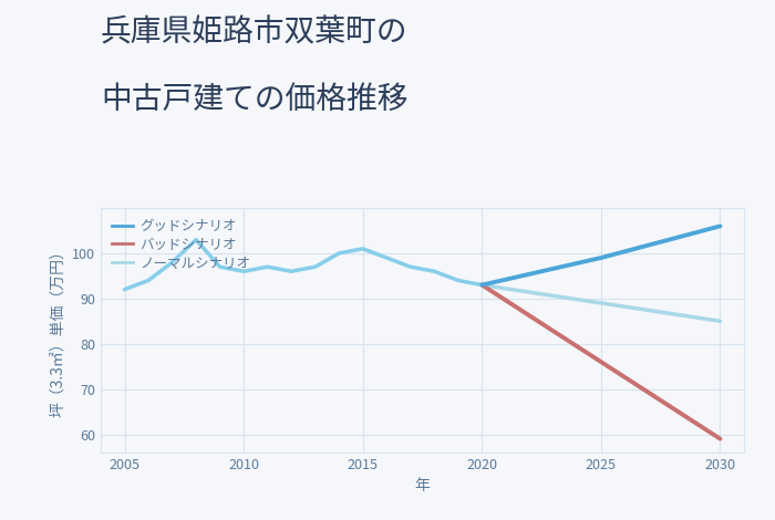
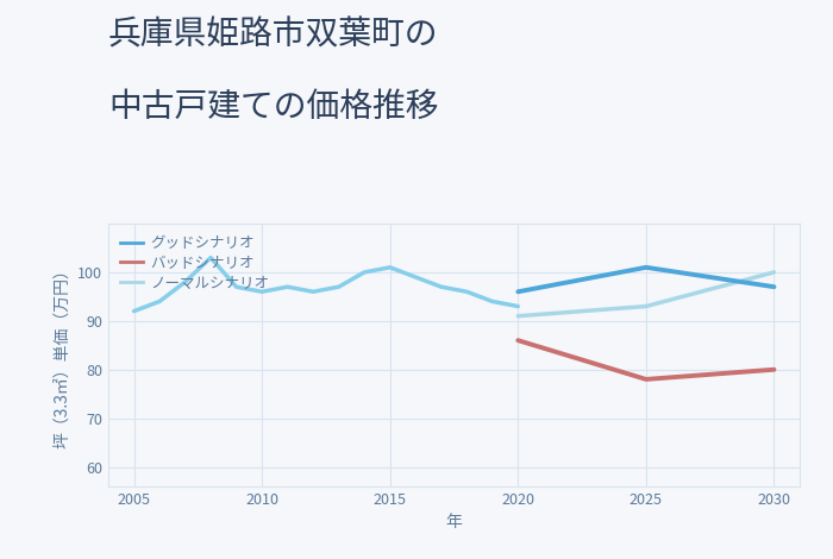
グッドシナリオ/2020: 93 -> 96
バッドシナリオ/2020: 93 -> 86
ノーマルシナリオ/2020: 93 -> 91
グッドシナリオ/2025: 99 -> 101
バッドシナリオ/2025: 76 -> 78
ノーマルシナリオ/2025: 89 -> 93
グッドシナリオ/2030: 106 -> 97
バッドシナリオ/2030: 59 -> 80
ノーマルシナリオ/2030: 85 -> 100
